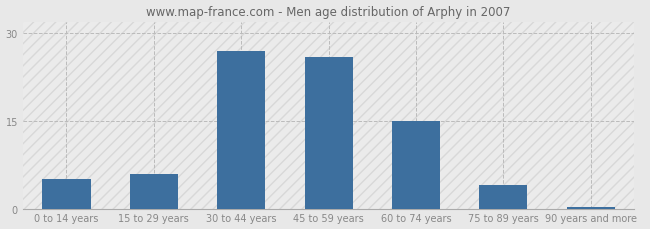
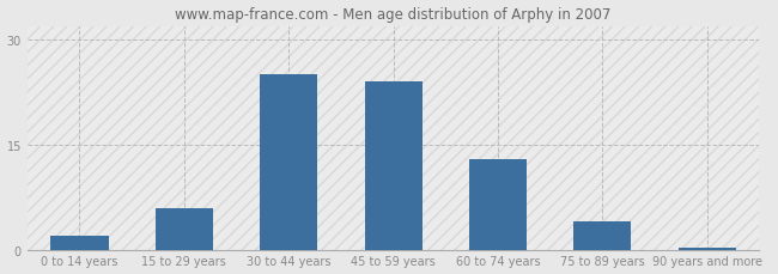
0 to 14 years: 5.0 -> 2.0
30 to 44 years: 27.0 -> 25.0
45 to 59 years: 26.0 -> 24.0
60 to 74 years: 15.0 -> 13.0
